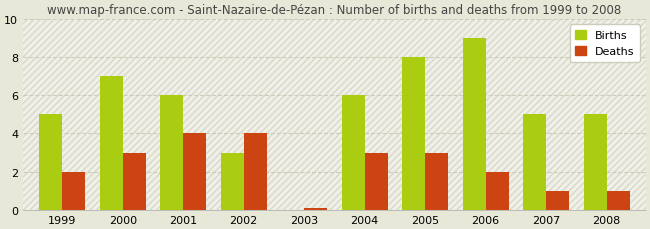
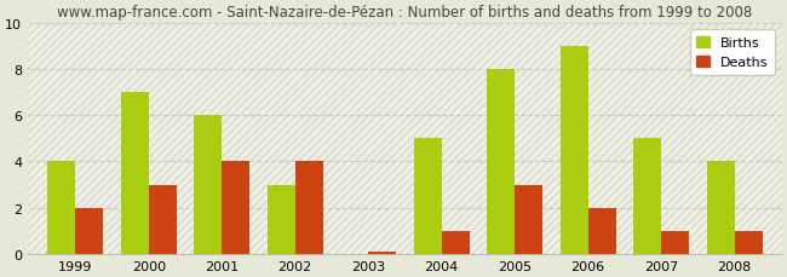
Births/1999: 5 -> 4
Births/2004: 6 -> 5
Deaths/2004: 3.0 -> 1.0
Births/2008: 5 -> 4
